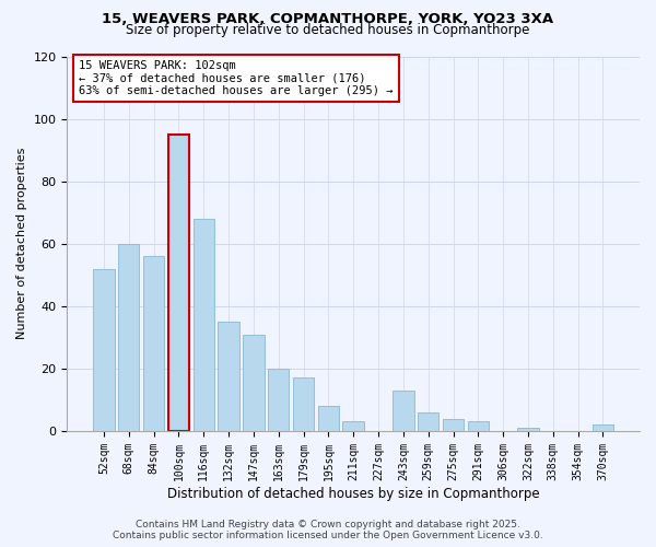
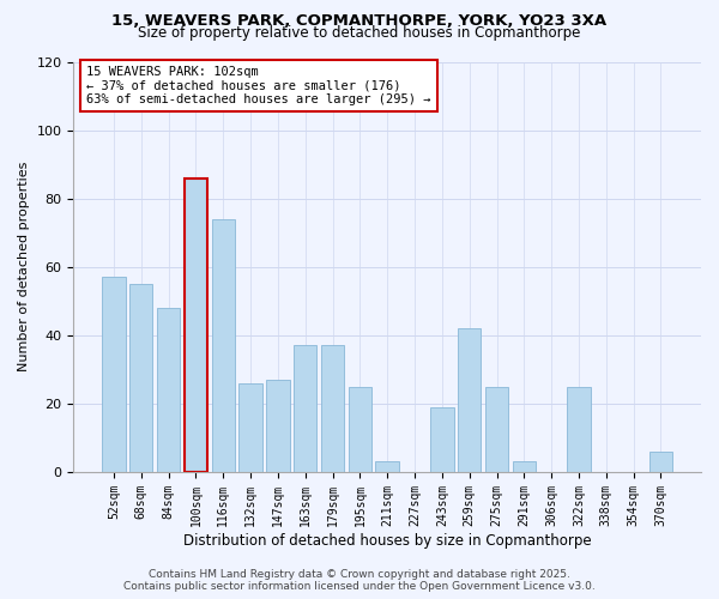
52sqm: 52 -> 57
68sqm: 60 -> 55
84sqm: 56 -> 48
100sqm: 95 -> 86
116sqm: 68 -> 74
132sqm: 35 -> 26
147sqm: 31 -> 27
163sqm: 20 -> 37
179sqm: 17 -> 37
195sqm: 8 -> 25
243sqm: 13 -> 19
259sqm: 6 -> 42
275sqm: 4 -> 25
322sqm: 1 -> 25
370sqm: 2 -> 6
